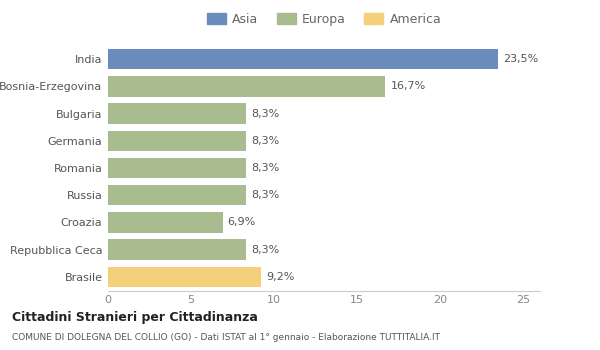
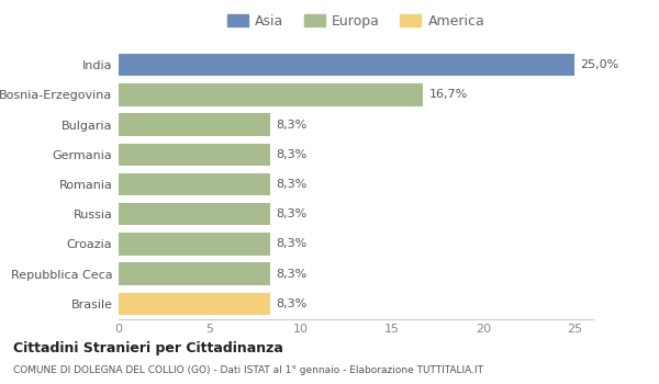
India: 23,5% -> 25,0%
Croazia: 6,9% -> 8,3%
Brasile: 9,2% -> 8,3%
